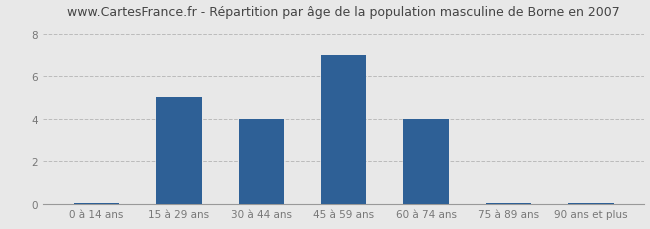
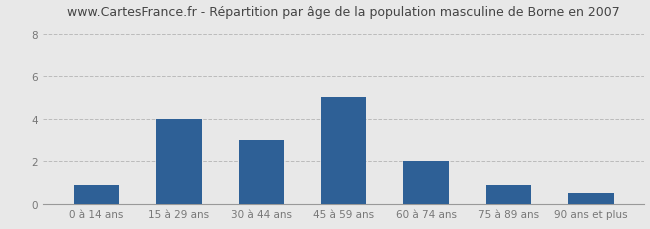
0 à 14 ans: 0.05 -> 0.90
15 à 29 ans: 5.00 -> 4.00
30 à 44 ans: 4.00 -> 3.00
45 à 59 ans: 7.00 -> 5.00
60 à 74 ans: 4.00 -> 2.00
75 à 89 ans: 0.05 -> 0.90
90 ans et plus: 0.05 -> 0.50
